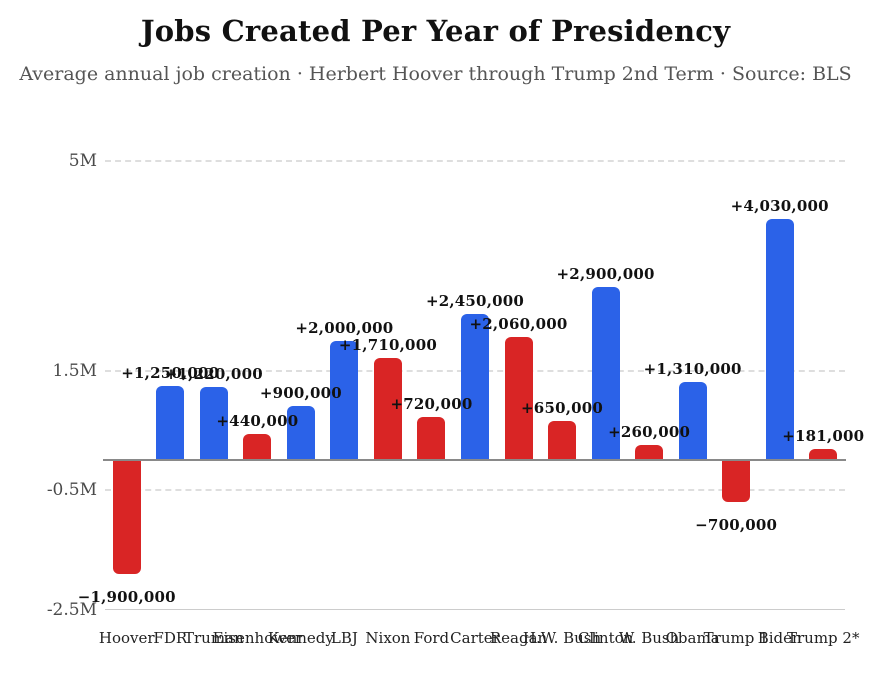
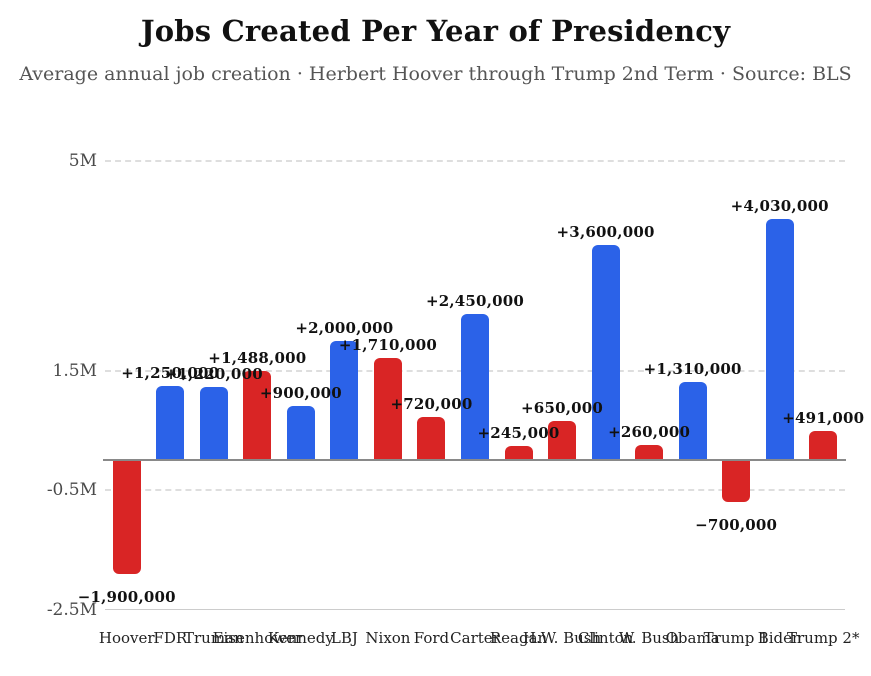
Eisenhower: +440,000 -> +1,488,000
Reagan: +2,060,000 -> +245,000
Clinton: +2,900,000 -> +3,600,000
Trump 2*: +181,000 -> +491,000
